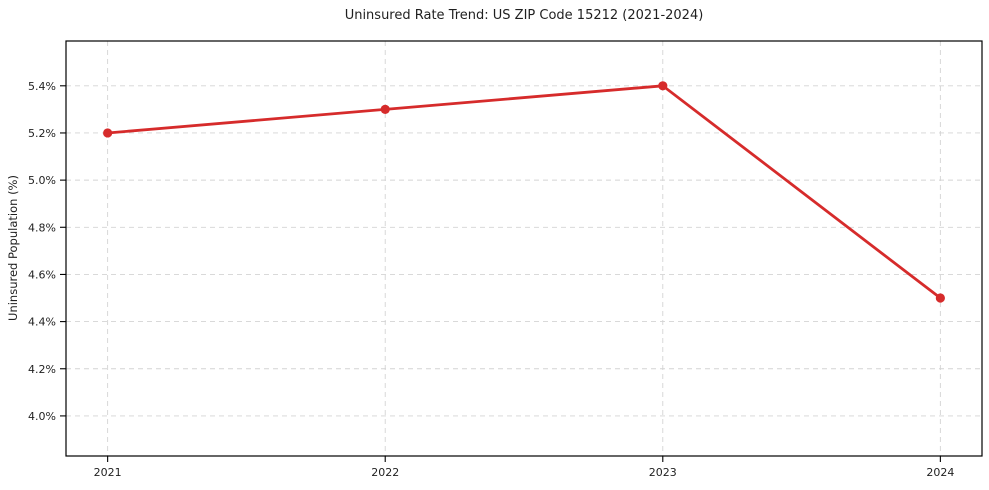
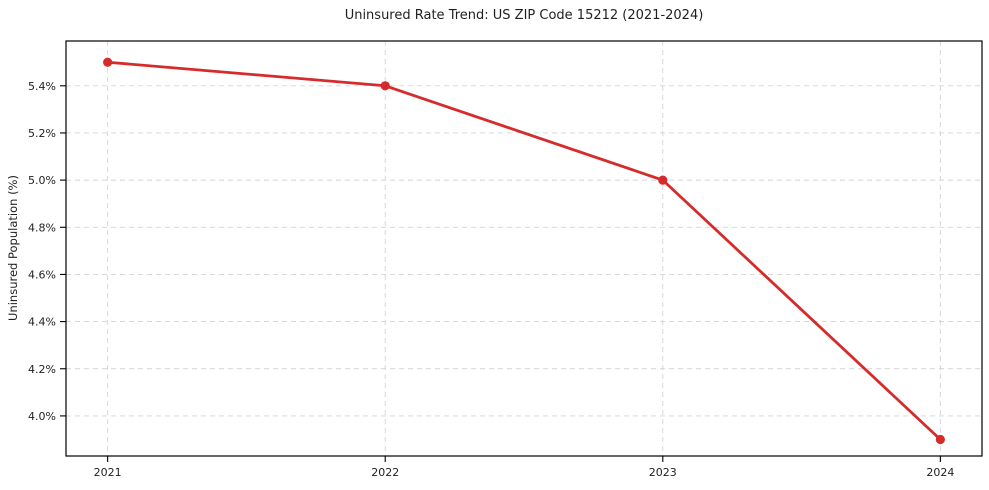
2021: 5.2% -> 5.5%
2022: 5.3% -> 5.4%
2023: 5.4% -> 5.0%
2024: 4.5% -> 3.9%
